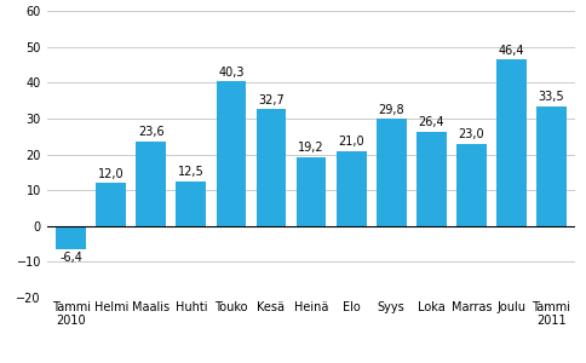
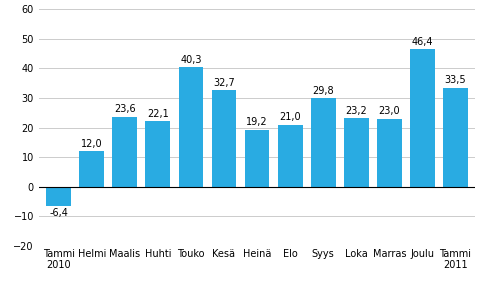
Huhti: 12,5 -> 22,1
Loka: 26,4 -> 23,2
